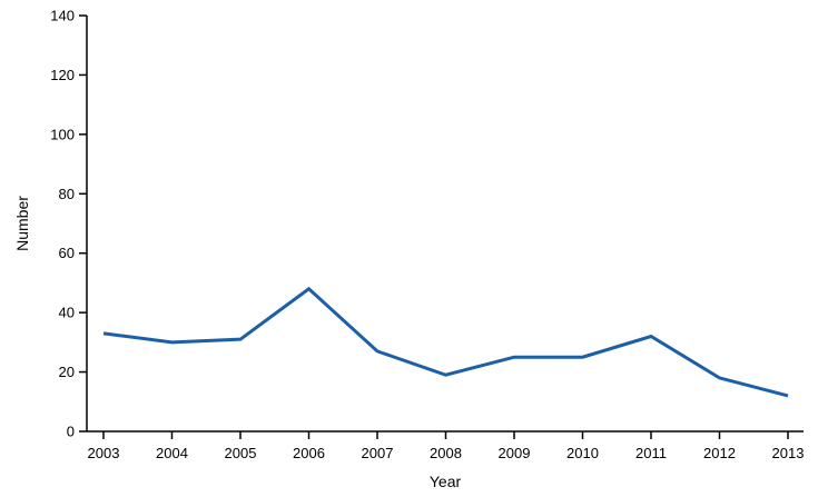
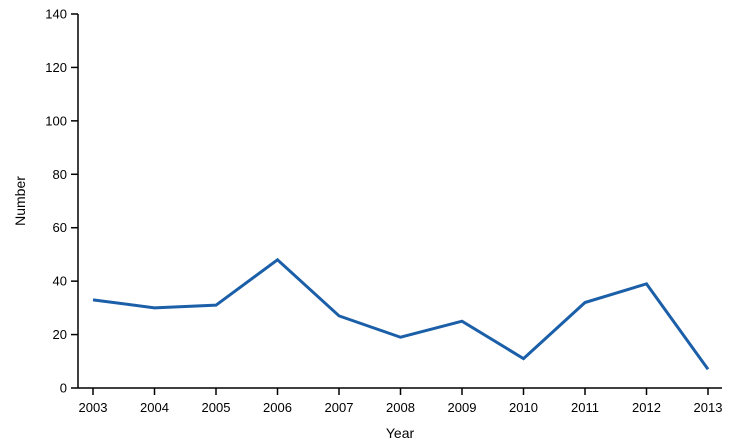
2010: 25 -> 11
2012: 18 -> 39
2013: 12 -> 7
